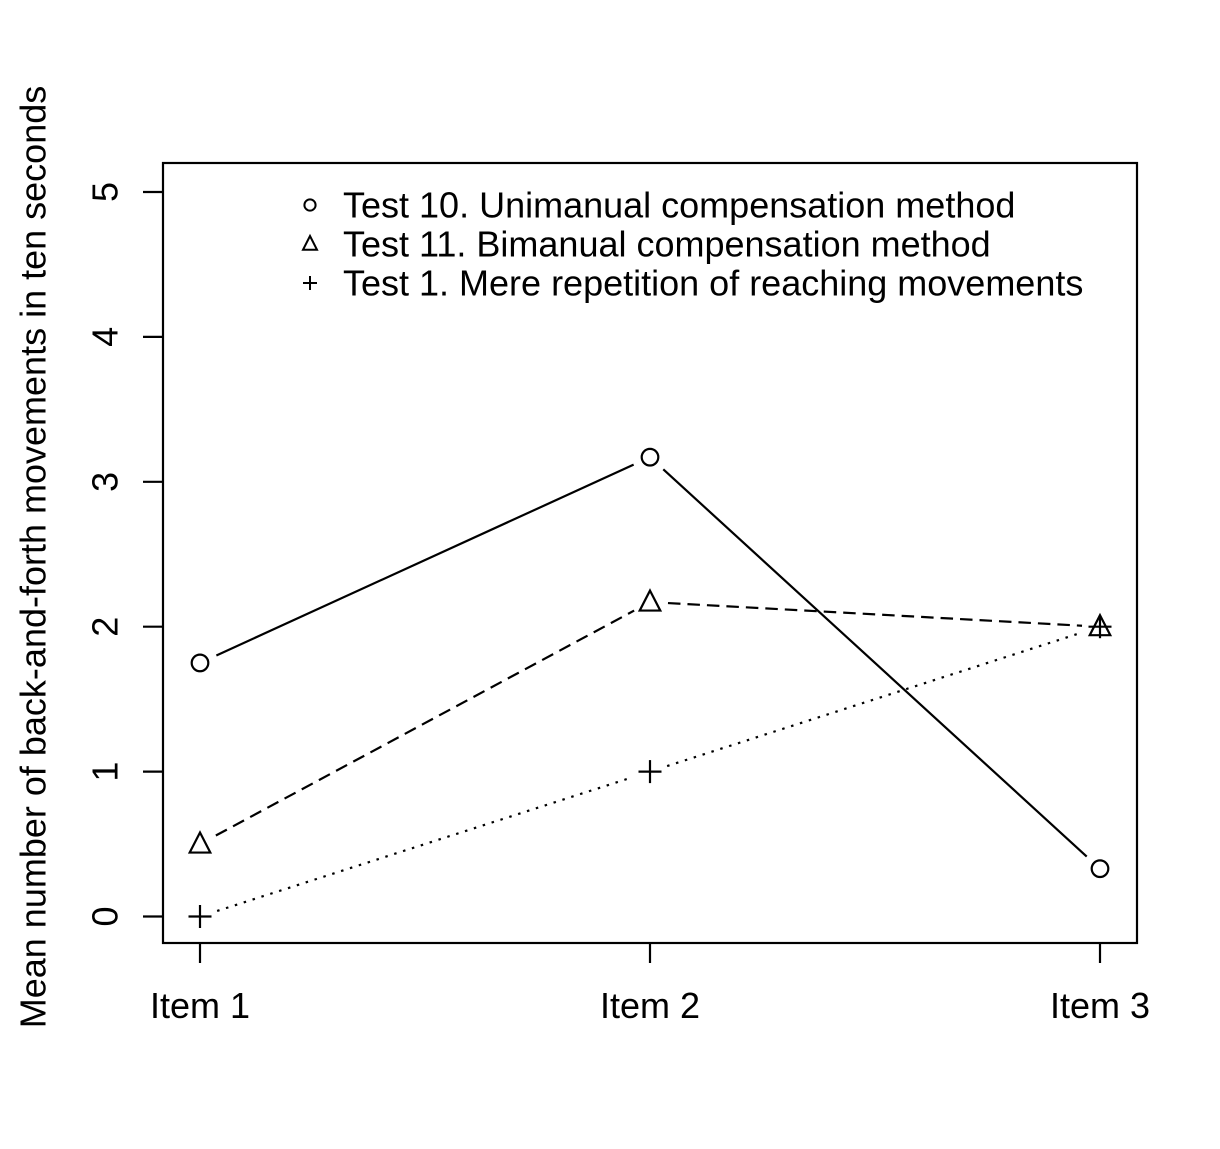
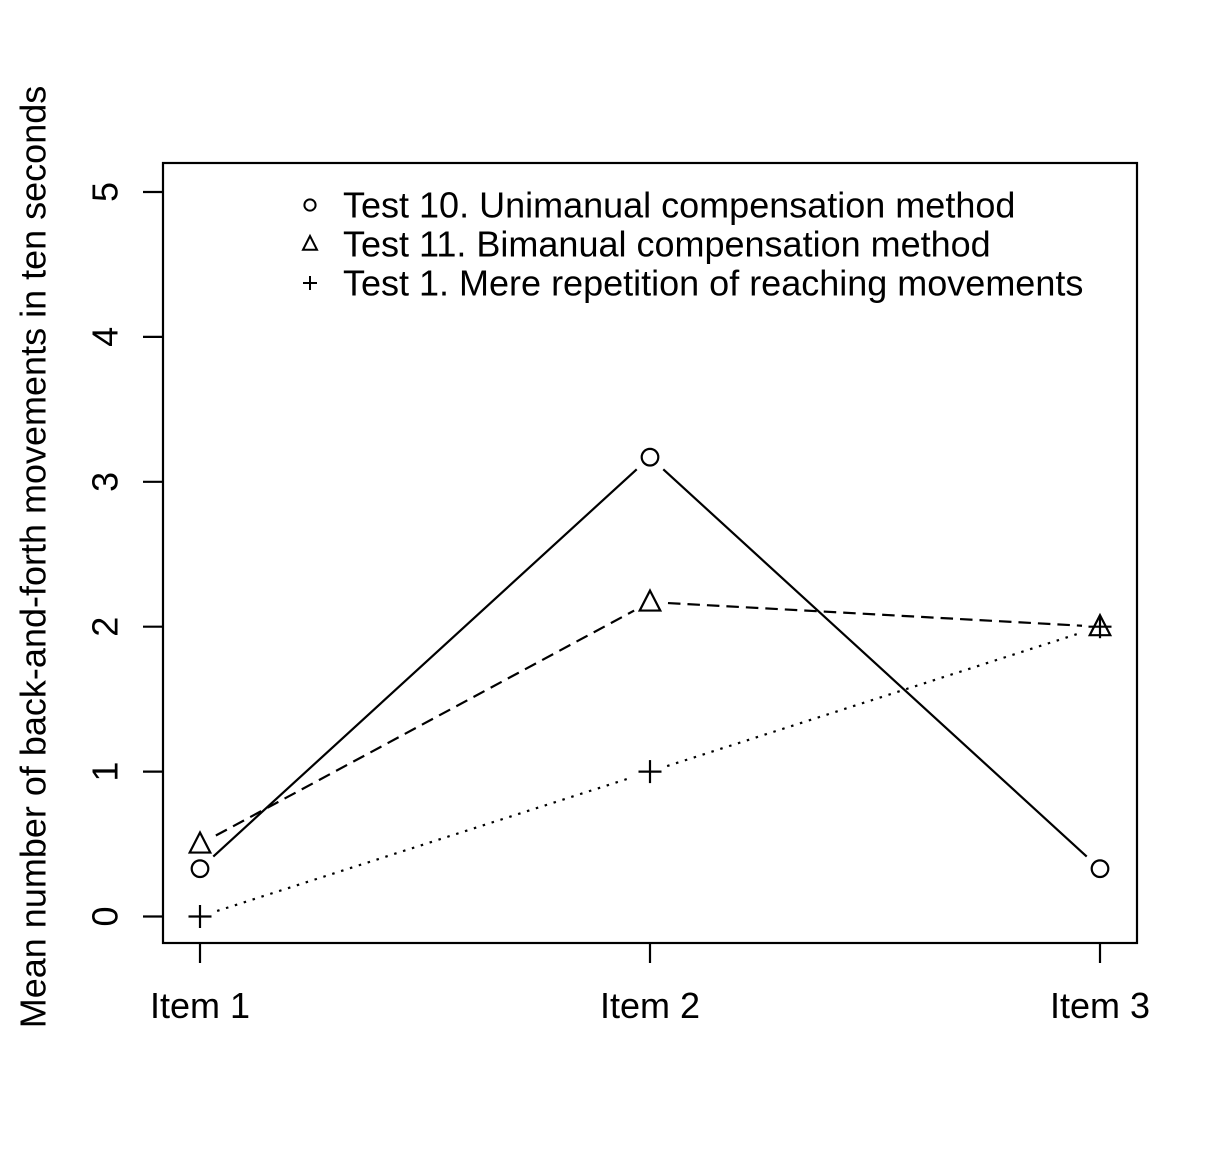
Test 10. Unimanual compensation method/Item 1: 1.75 -> 0.33
